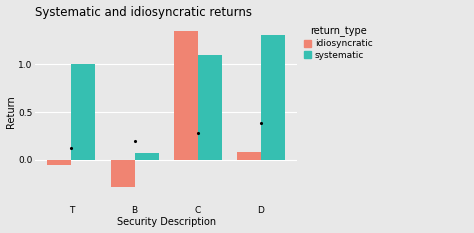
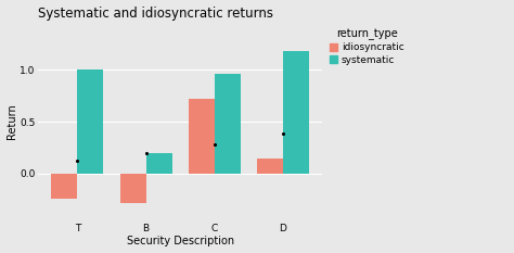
idiosyncratic/T: -0.05 -> -0.24
systematic/B: 0.07 -> 0.20
idiosyncratic/C: 1.35 -> 0.72
systematic/C: 1.10 -> 0.96
idiosyncratic/D: 0.08 -> 0.14
systematic/D: 1.30 -> 1.18
